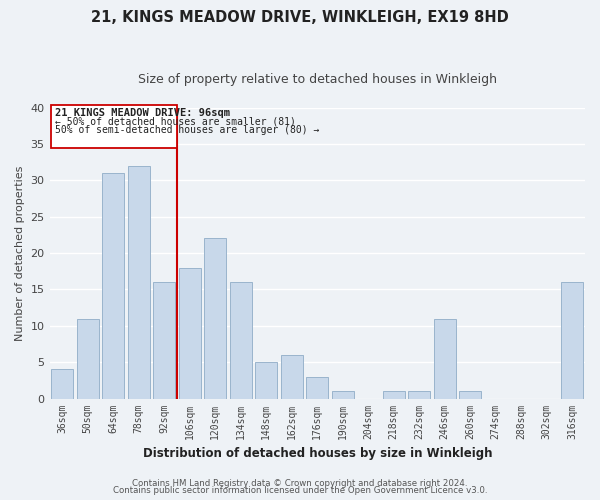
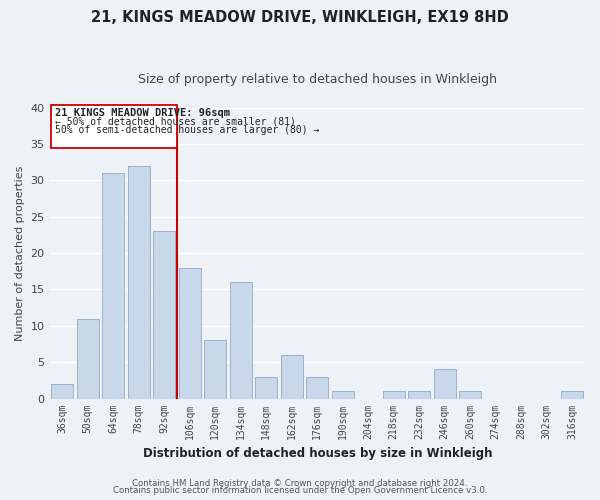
36sqm: 4 -> 2
92sqm: 16 -> 23
120sqm: 22 -> 8
148sqm: 5 -> 3
246sqm: 11 -> 4
316sqm: 16 -> 1
